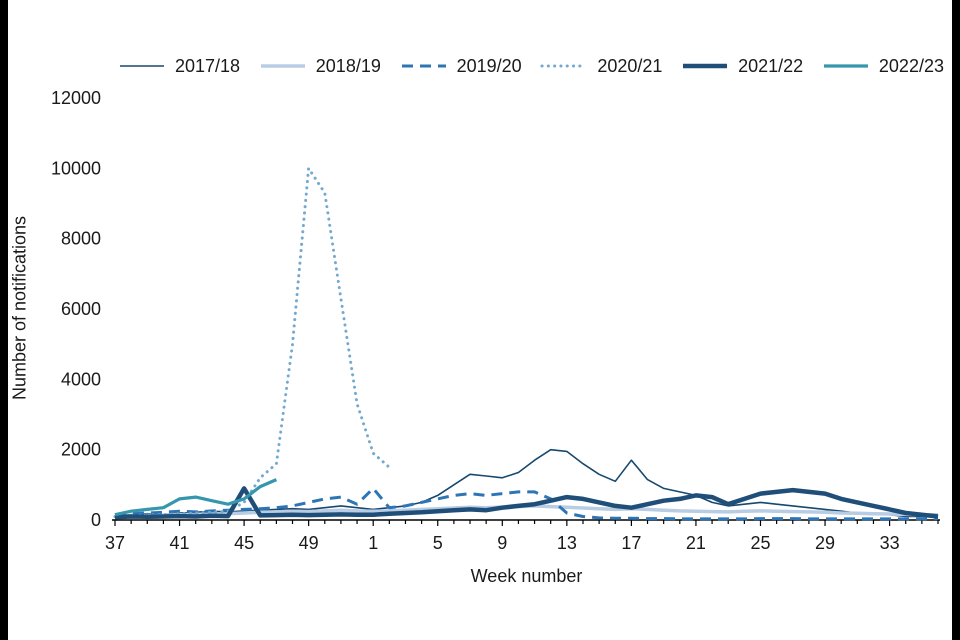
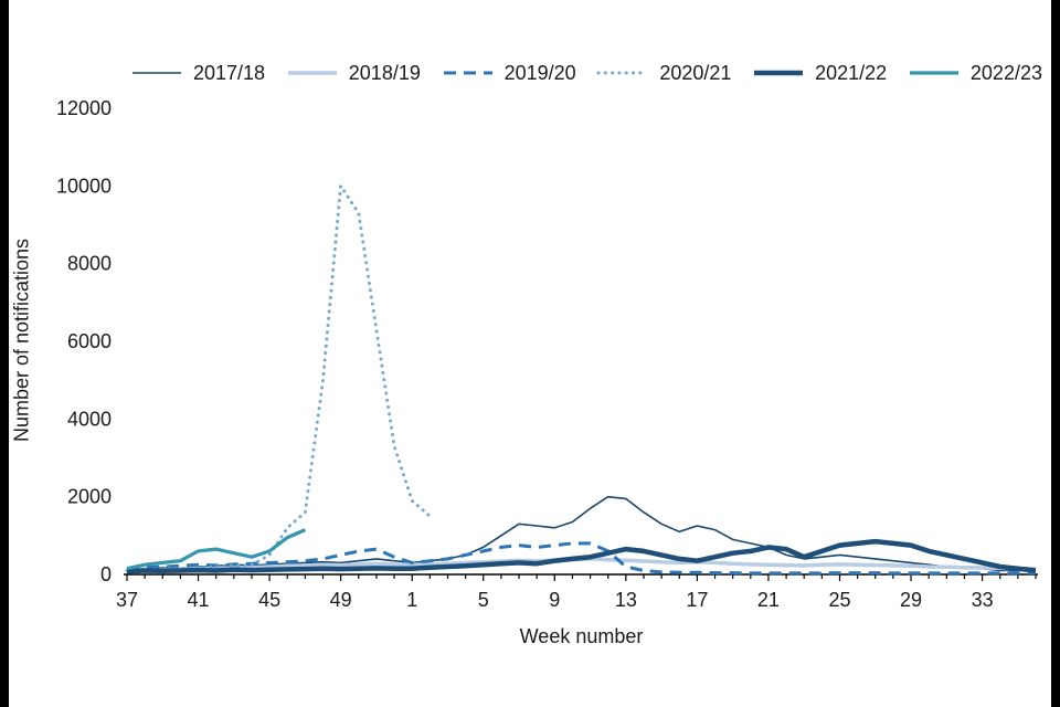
2021/22/45: 900 -> 100
2019/20/1: 900 -> 300
2017/18/17: 1700 -> 1200
